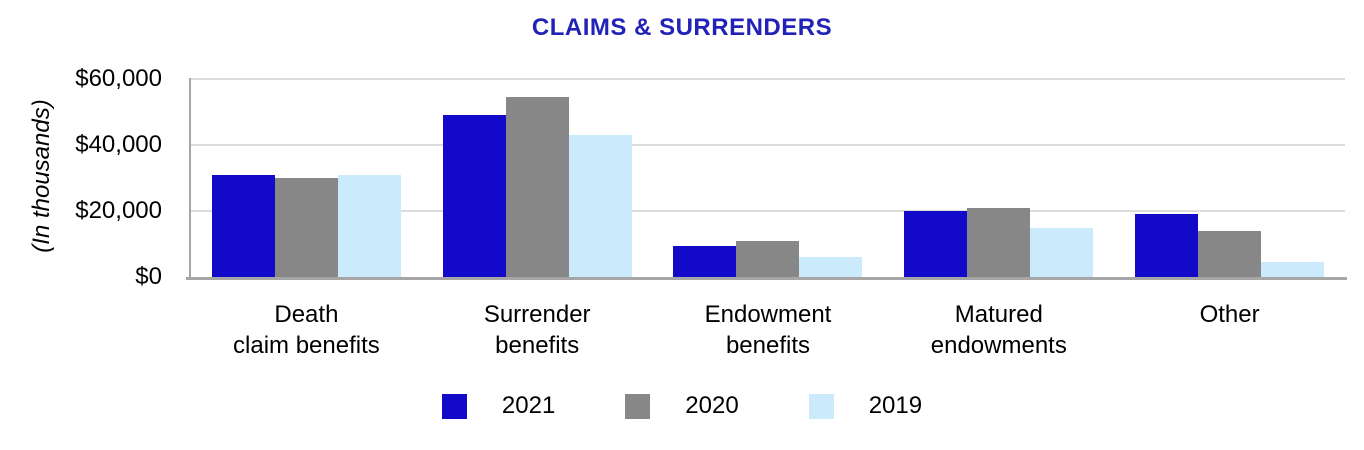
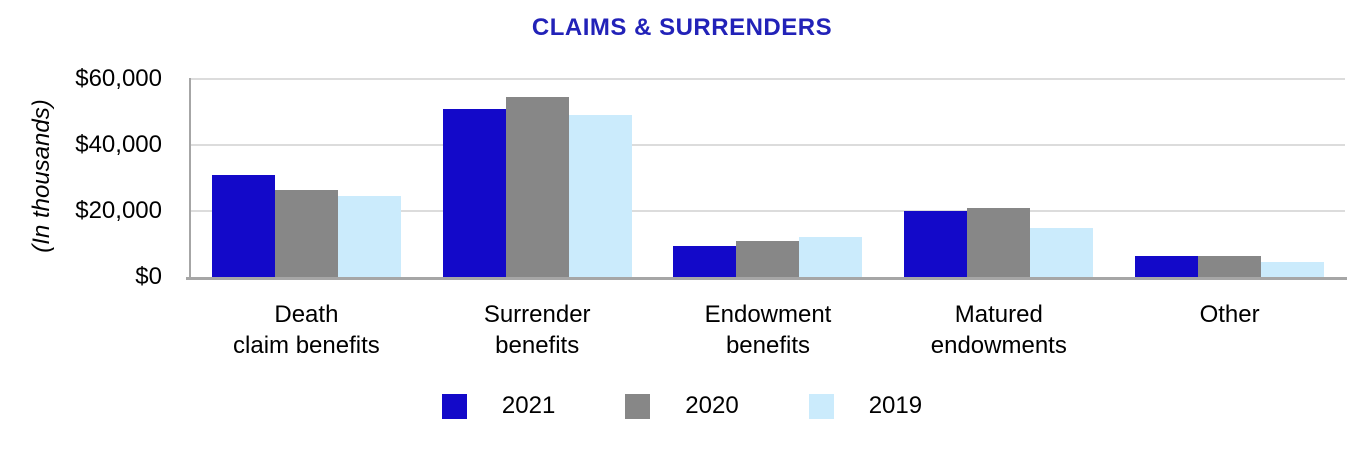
2020/Death claim benefits: $30000 -> $26000
2019/Death claim benefits: $31000 -> $24000
2021/Surrender benefits: $49000 -> $51000
2019/Surrender benefits: $43000 -> $49000
2019/Endowment benefits: $6000 -> $12000
2021/Other: $19000 -> $6000
2020/Other: $14000 -> $6000
